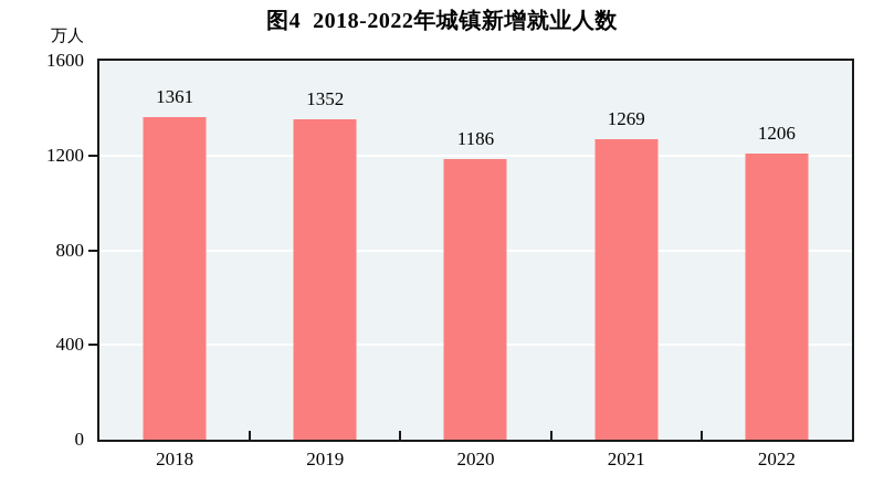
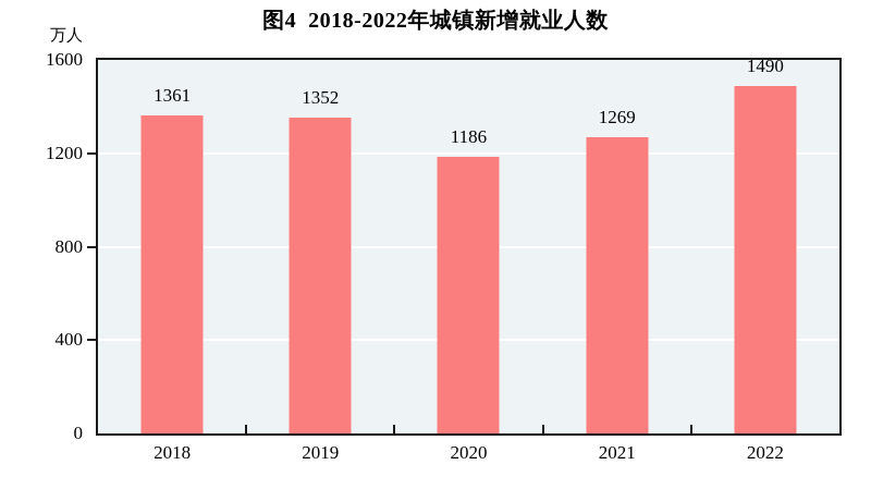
2022: 1206 -> 1490
